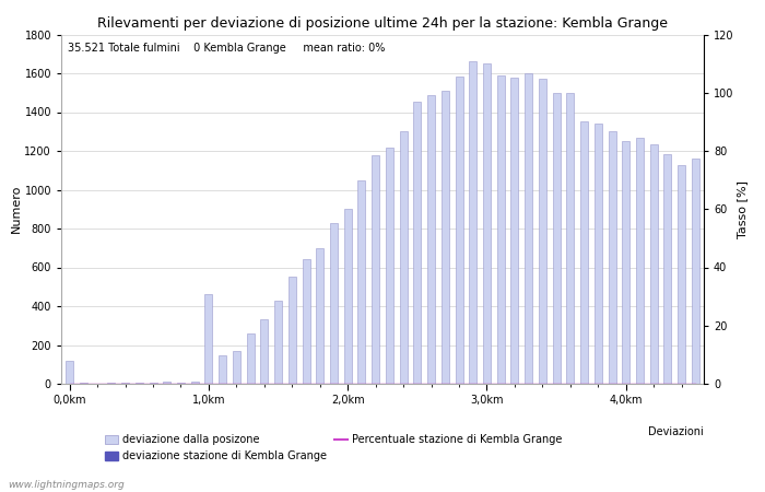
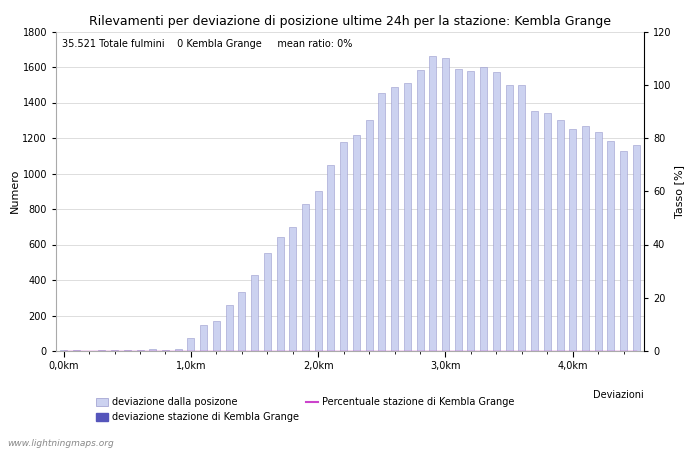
0,0km: 120 -> 0
1,0km: 460 -> 80
